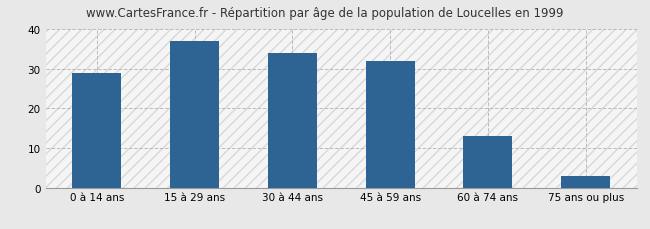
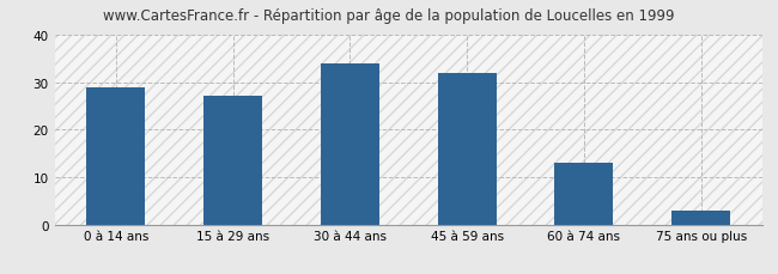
15 à 29 ans: 37 -> 27
